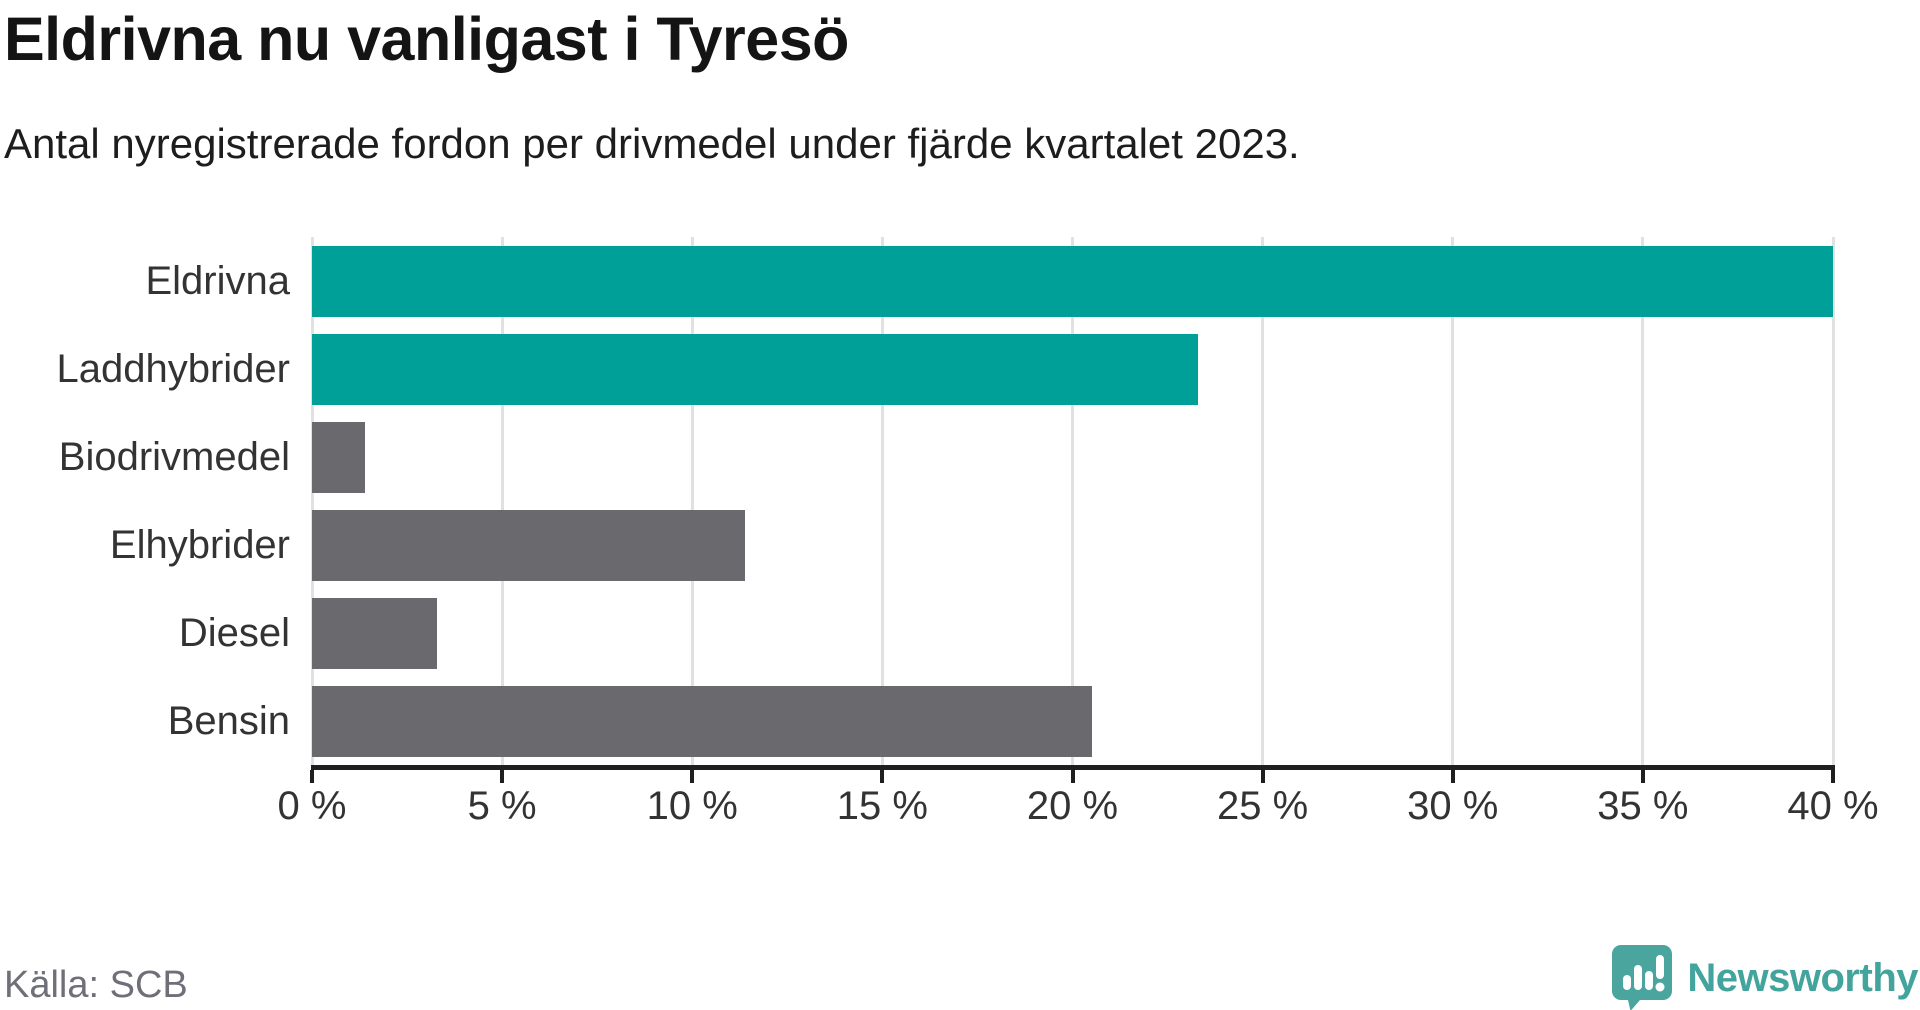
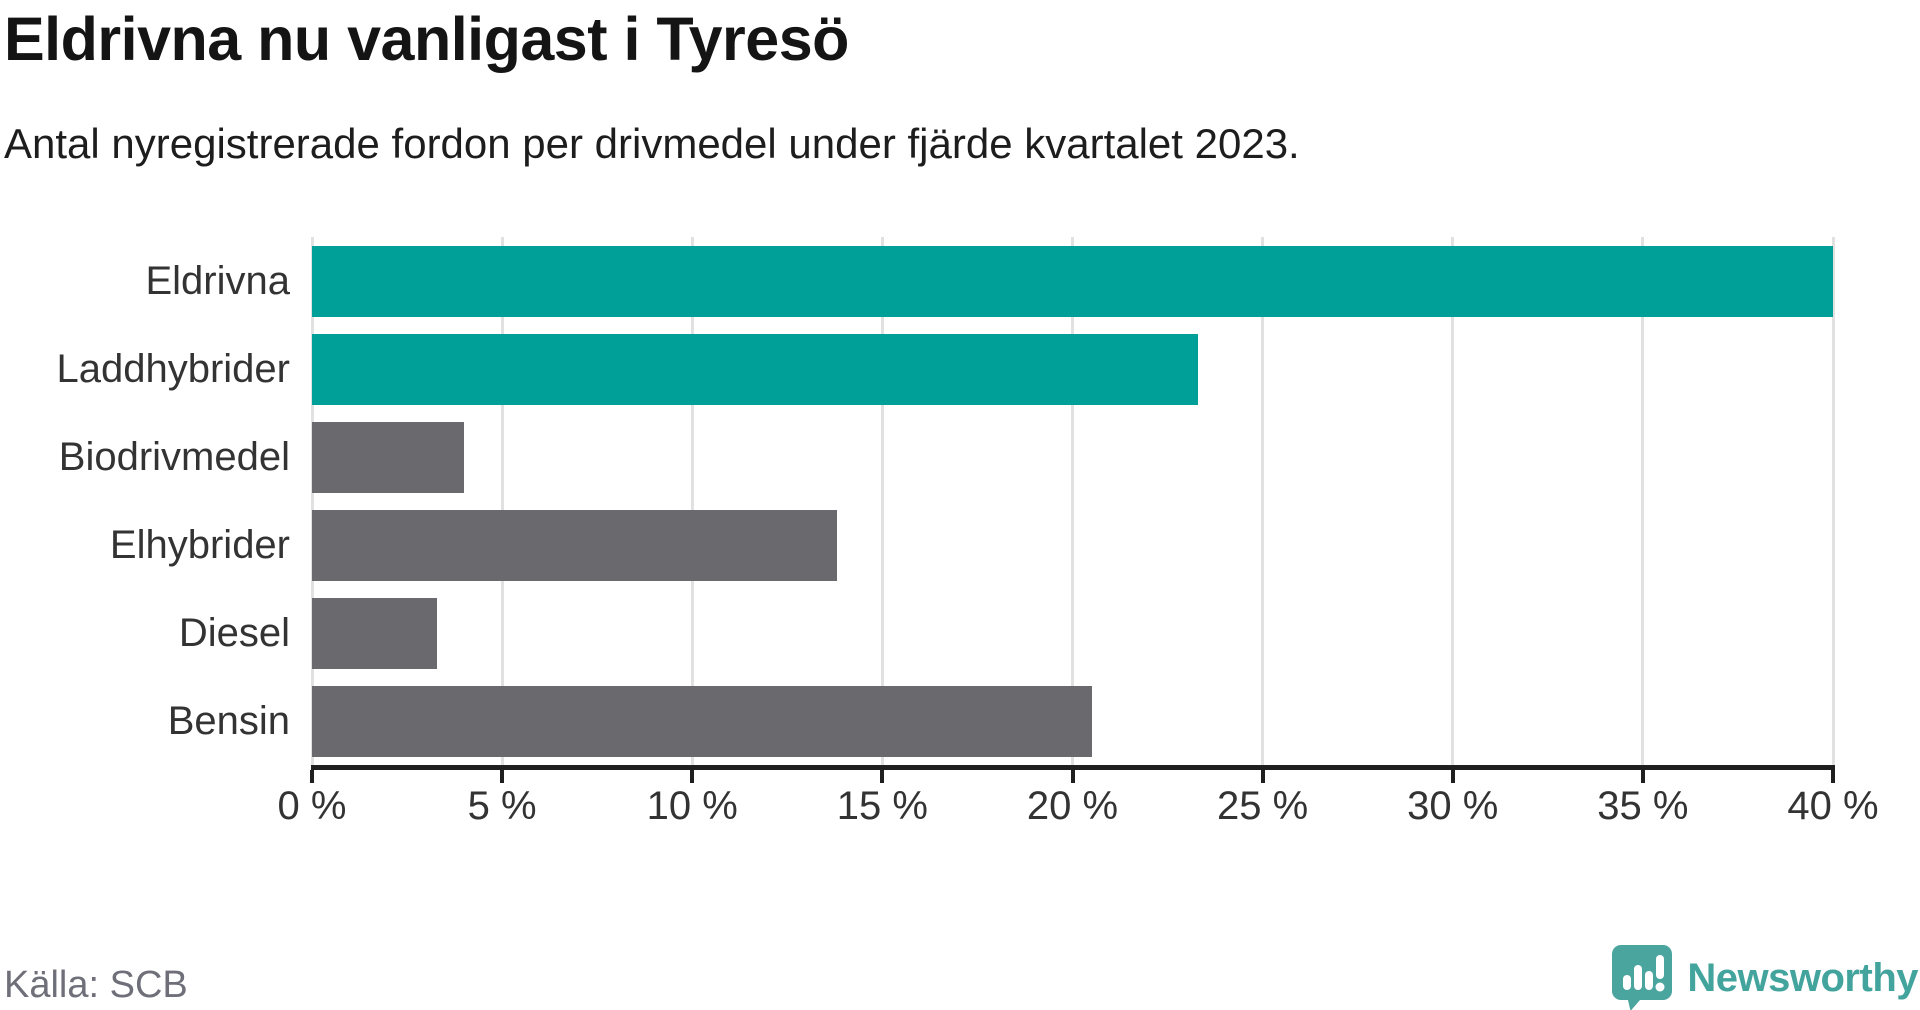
Biodrivmedel: 1.4% -> 4.0%
Elhybrider: 11.4% -> 13.8%
